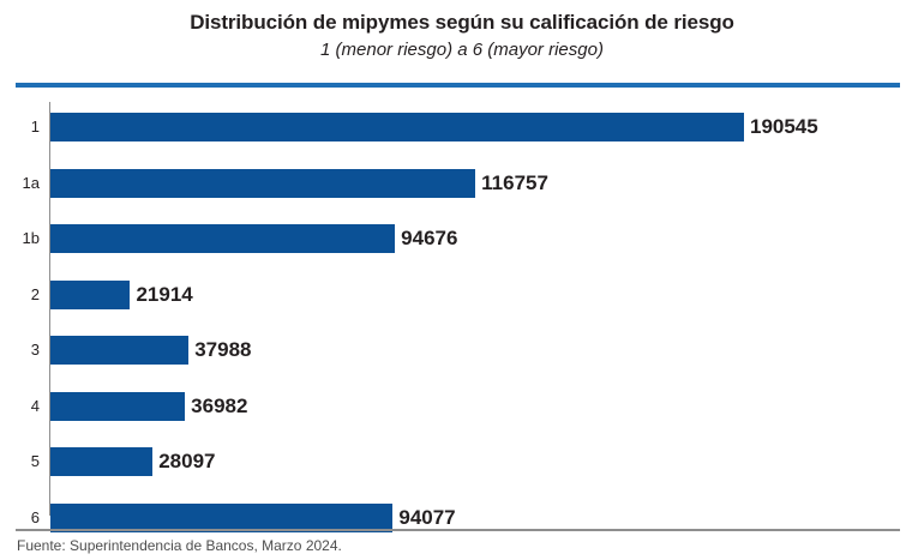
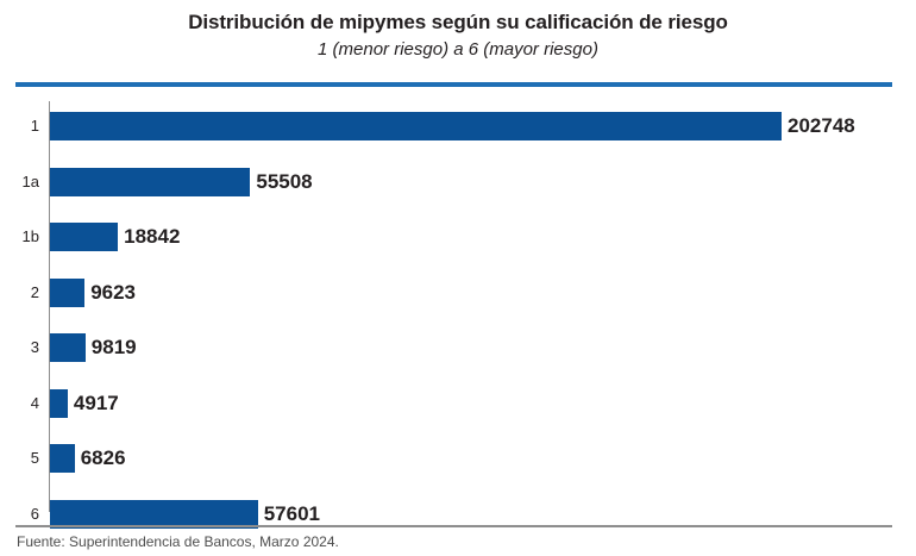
1: 190545 -> 202748
1a: 116757 -> 55508
1b: 94676 -> 18842
2: 21914 -> 9623
3: 37988 -> 9819
4: 36982 -> 4917
5: 28097 -> 6826
6: 94077 -> 57601
